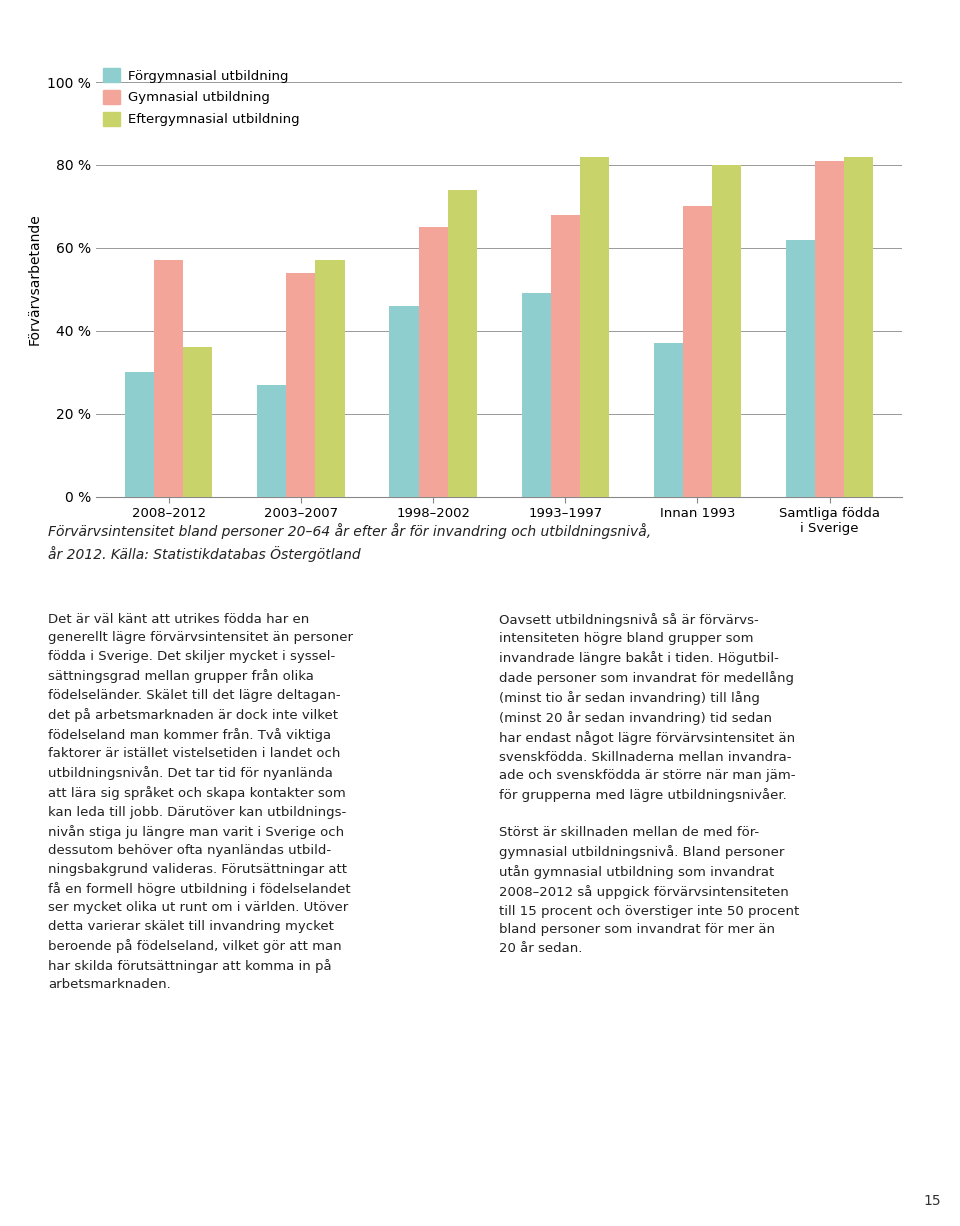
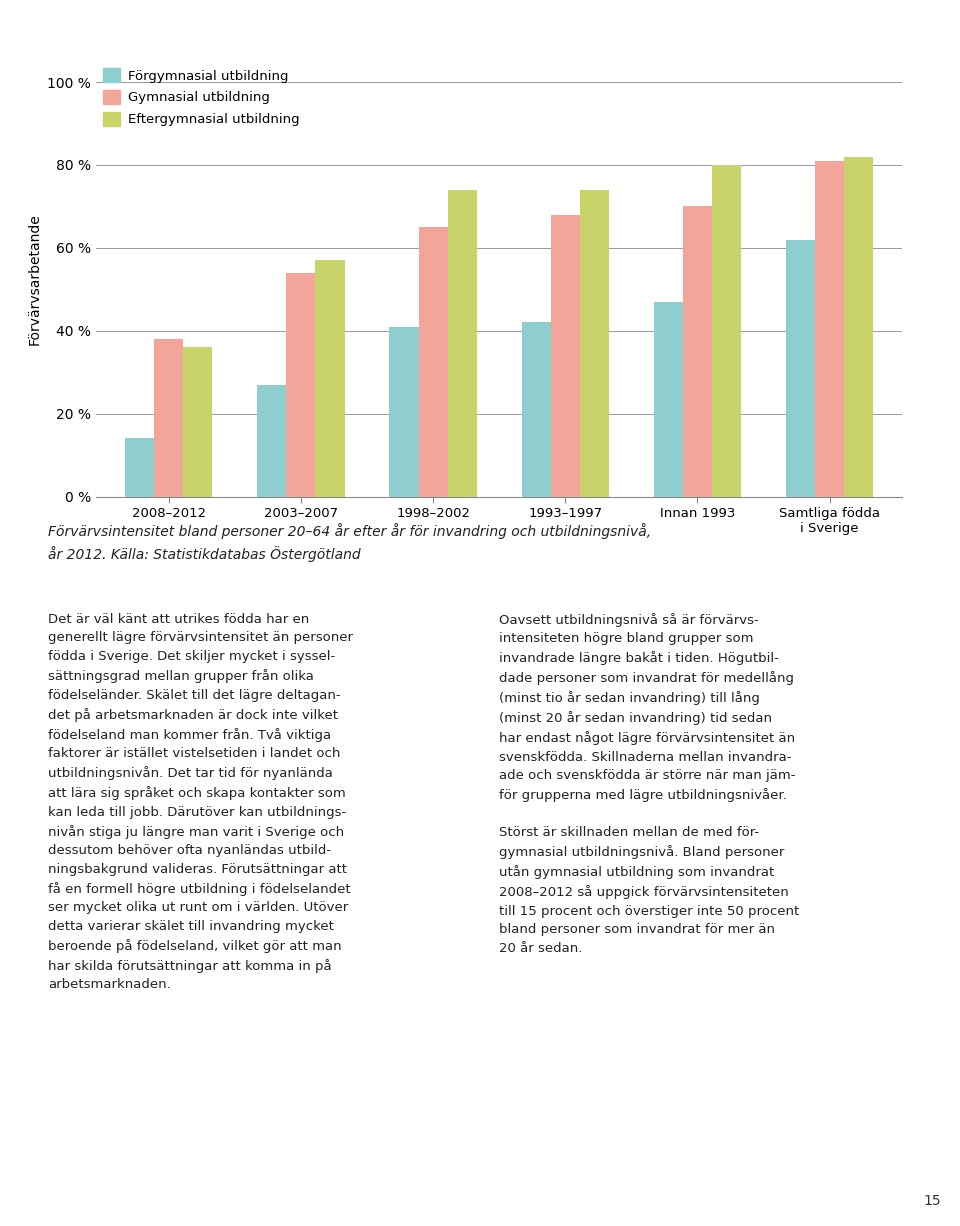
Förgymnasial utbildning/2008–2012: 30 % -> 14 %
Gymnasial utbildning/2008–2012: 57 % -> 38 %
Förgymnasial utbildning/1998–2002: 46 % -> 41 %
Förgymnasial utbildning/1993–1997: 49 % -> 42 %
Eftergymnasial utbildning/1993–1997: 82 % -> 74 %
Förgymnasial utbildning/Innan 1993: 37 % -> 47 %
